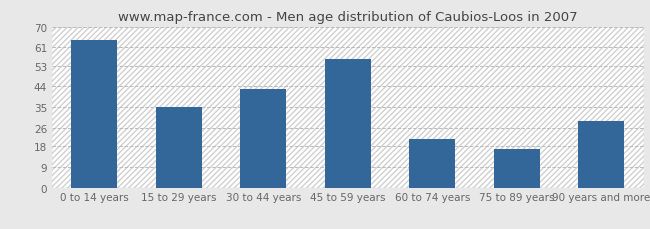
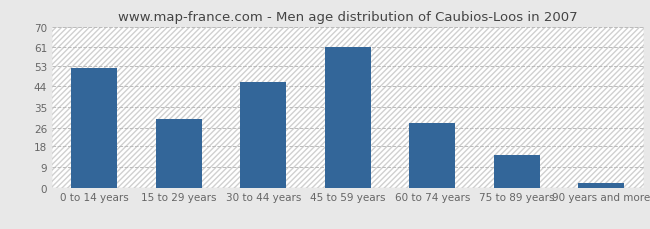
0 to 14 years: 64 -> 52
15 to 29 years: 35 -> 30
30 to 44 years: 43 -> 46
45 to 59 years: 56 -> 61
60 to 74 years: 21 -> 28
75 to 89 years: 17 -> 14
90 years and more: 29 -> 2
